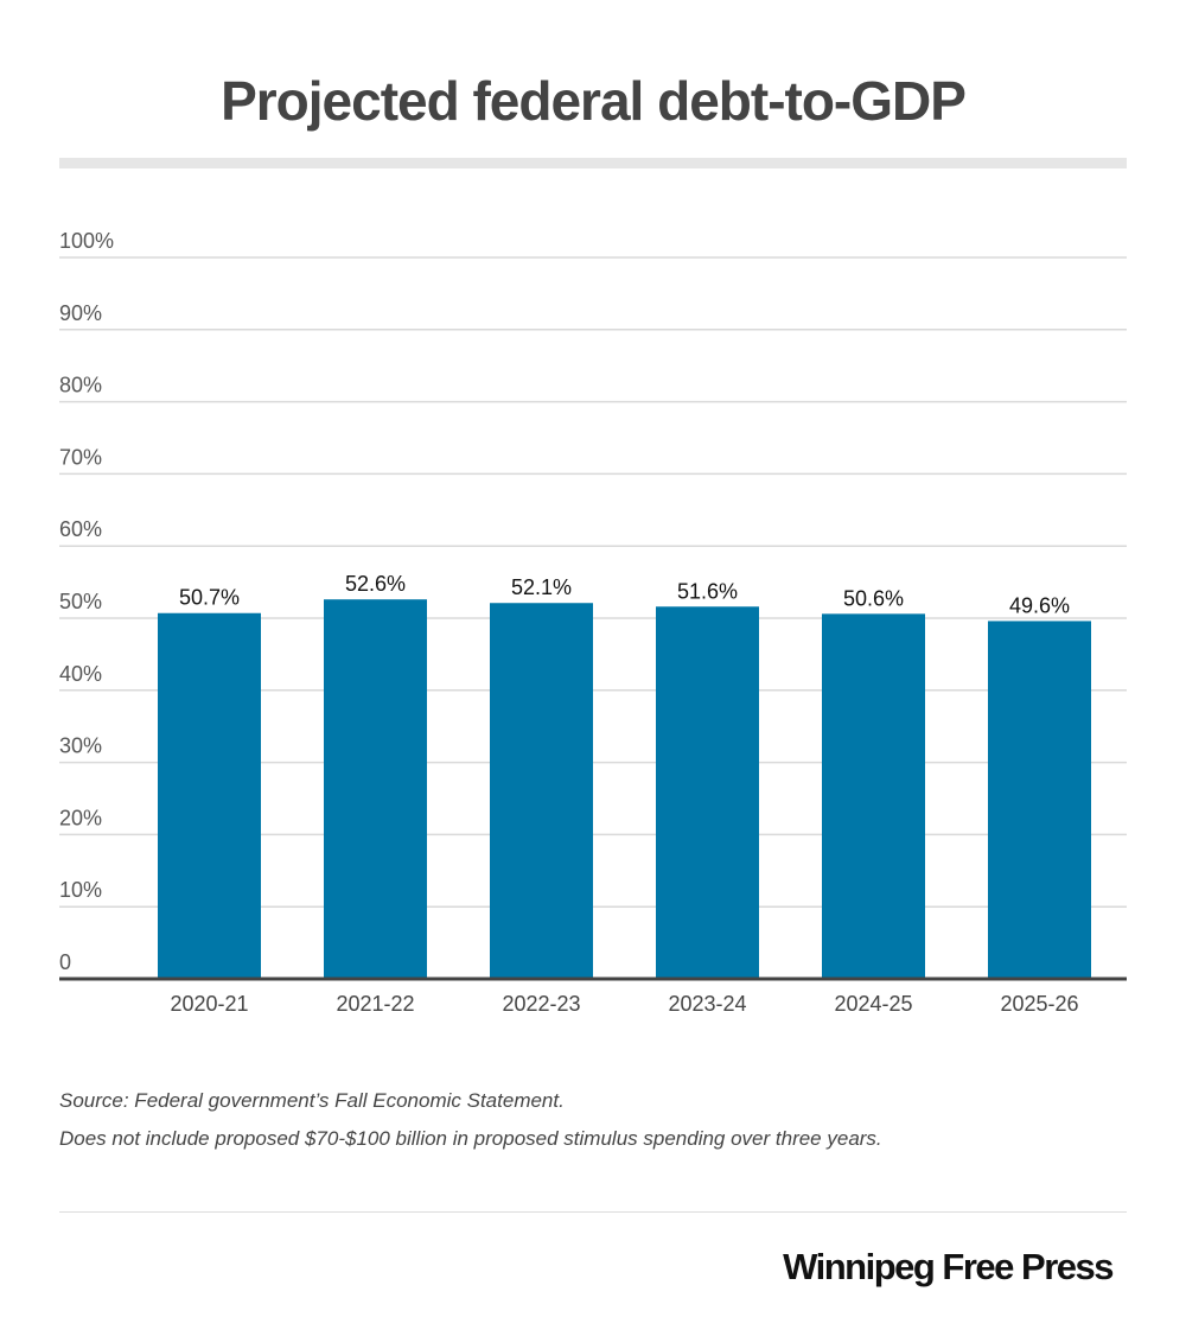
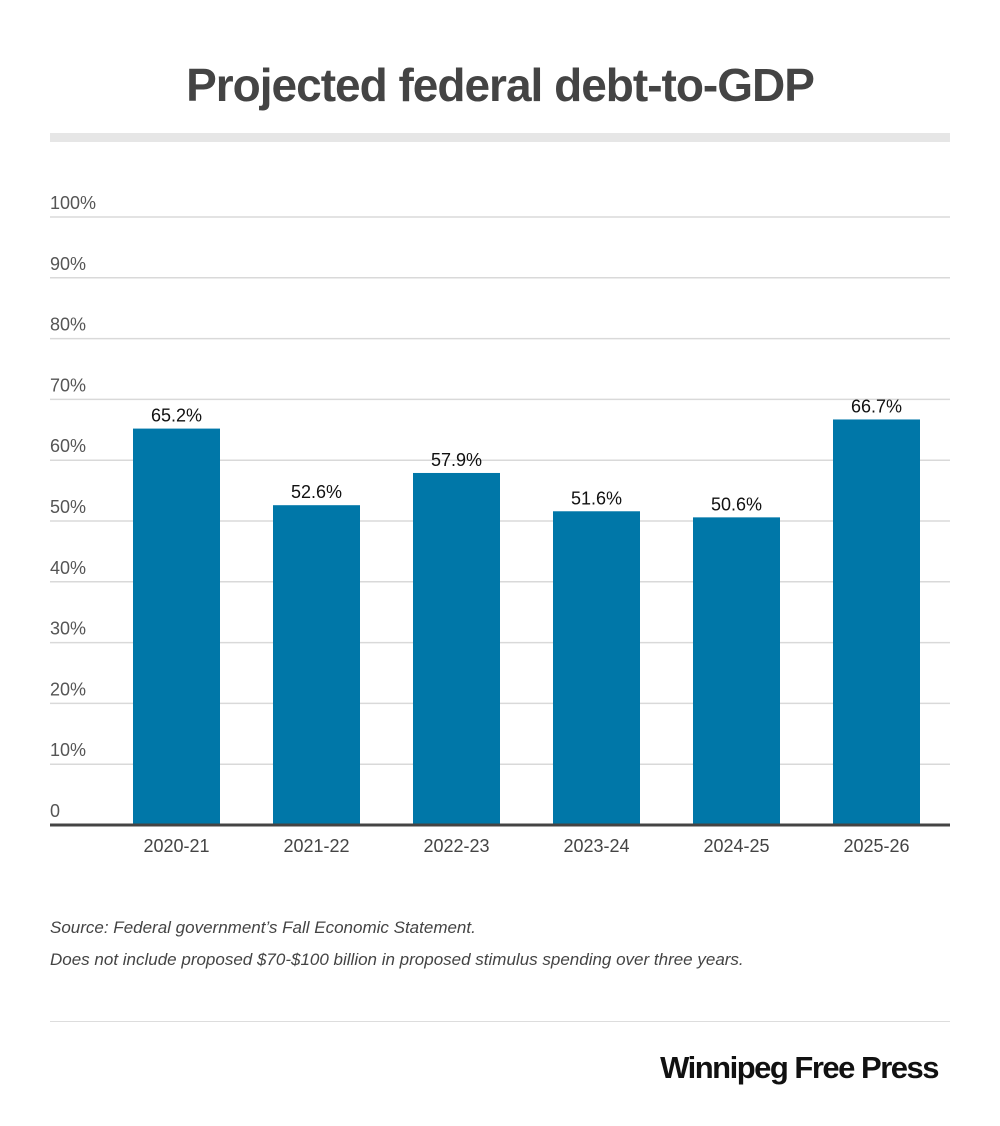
2020-21: 50.7% -> 65.2%
2022-23: 52.1% -> 57.9%
2025-26: 49.6% -> 66.7%
